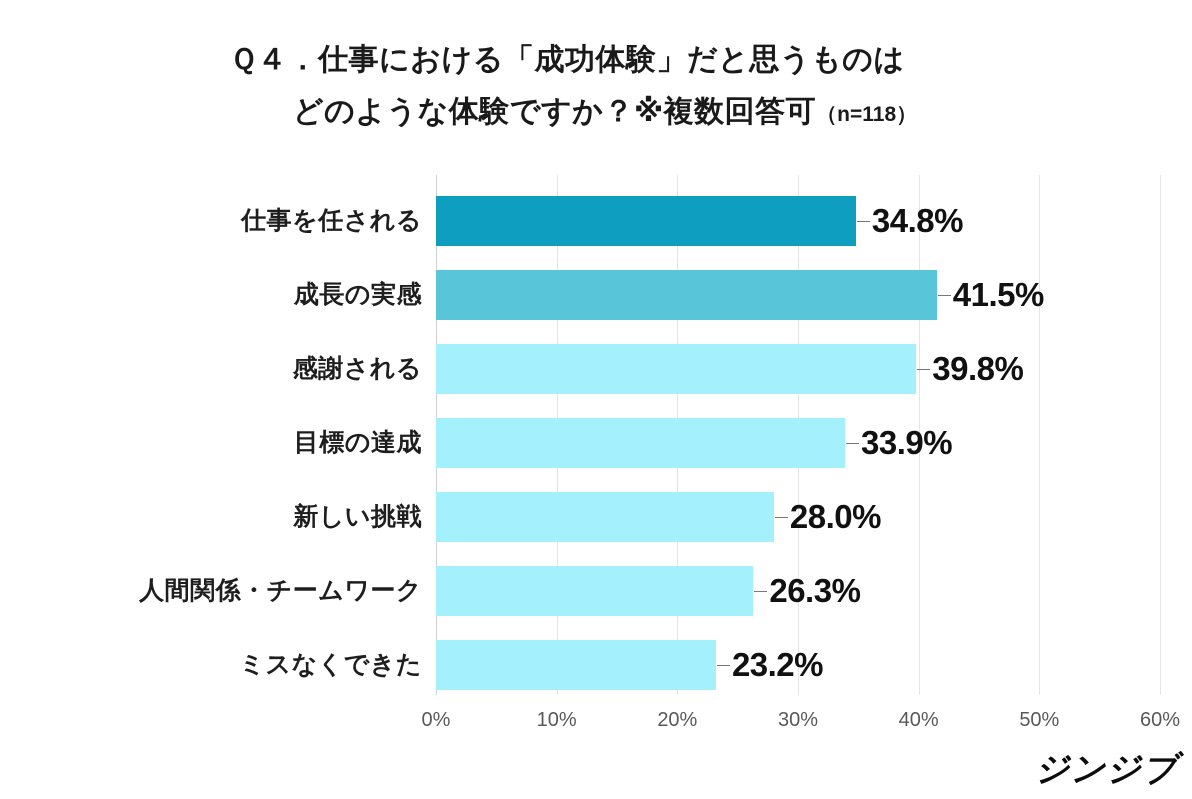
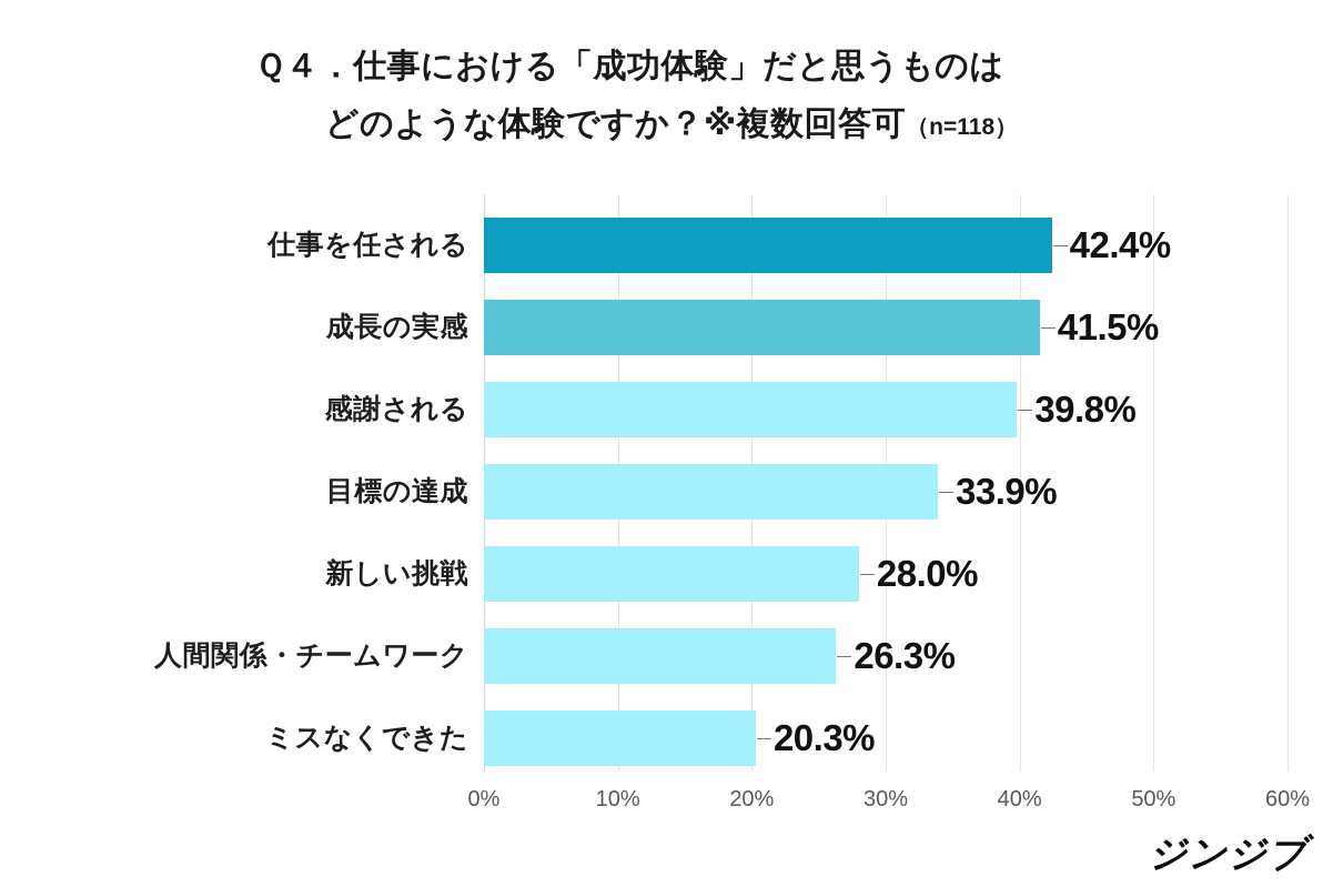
仕事を任される: 34.8% -> 42.4%
ミスなくできた: 23.2% -> 20.3%
